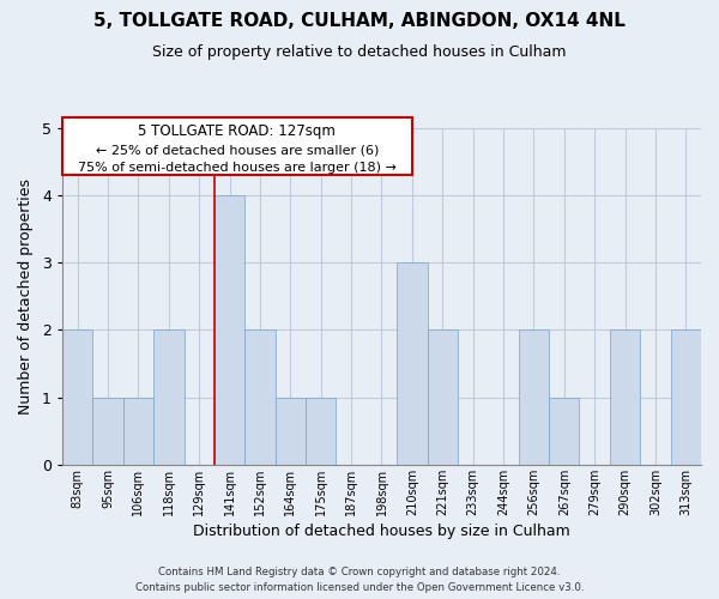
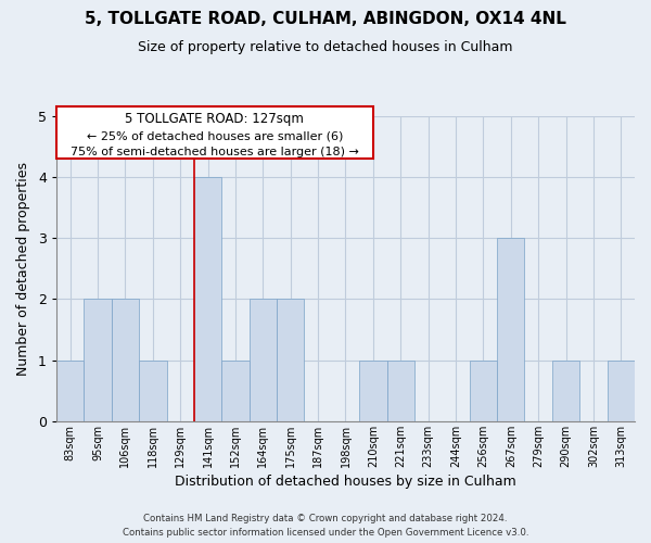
83sqm: 2 -> 1
95sqm: 1 -> 2
106sqm: 1 -> 2
118sqm: 2 -> 1
152sqm: 2 -> 1
164sqm: 1 -> 2
175sqm: 1 -> 2
210sqm: 3 -> 1
221sqm: 2 -> 1
256sqm: 2 -> 1
267sqm: 1 -> 3
290sqm: 2 -> 1
313sqm: 2 -> 1
